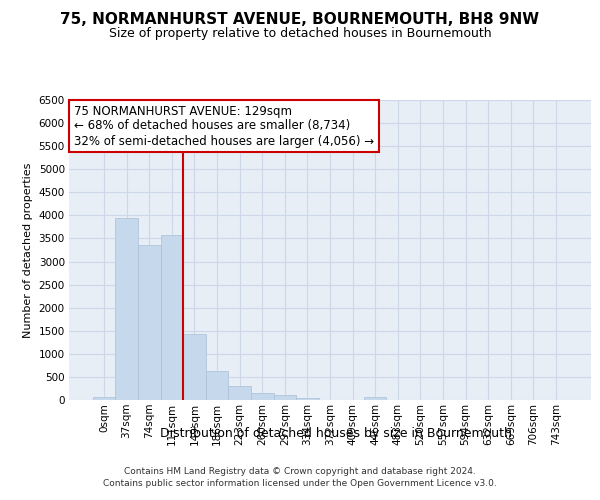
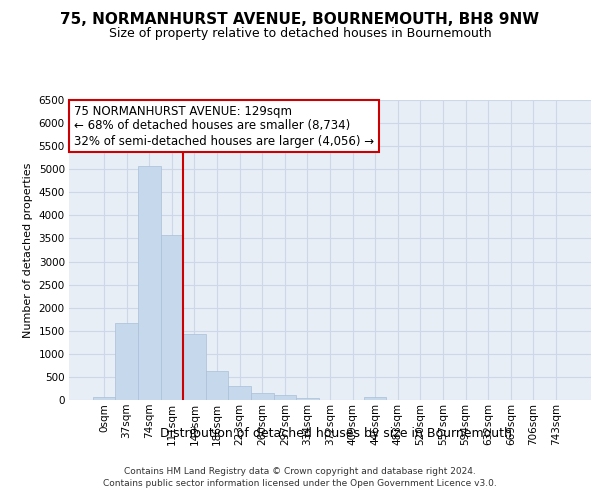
37sqm: 3950 -> 1660
74sqm: 3350 -> 5080
